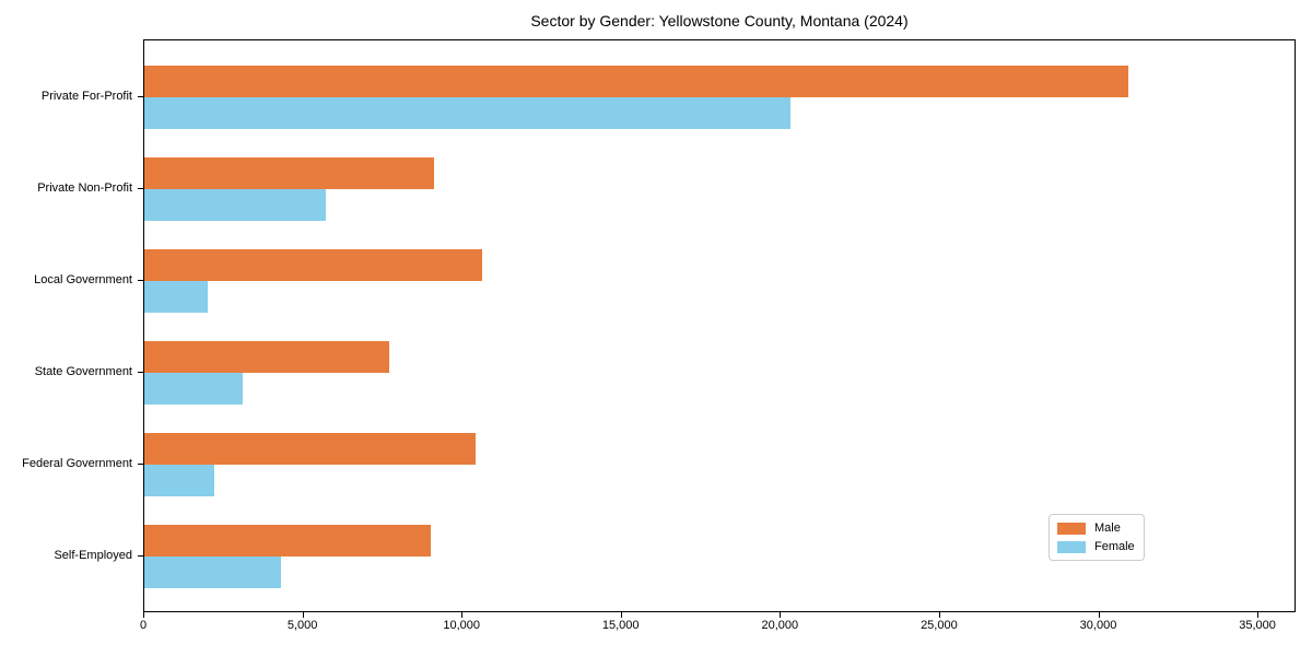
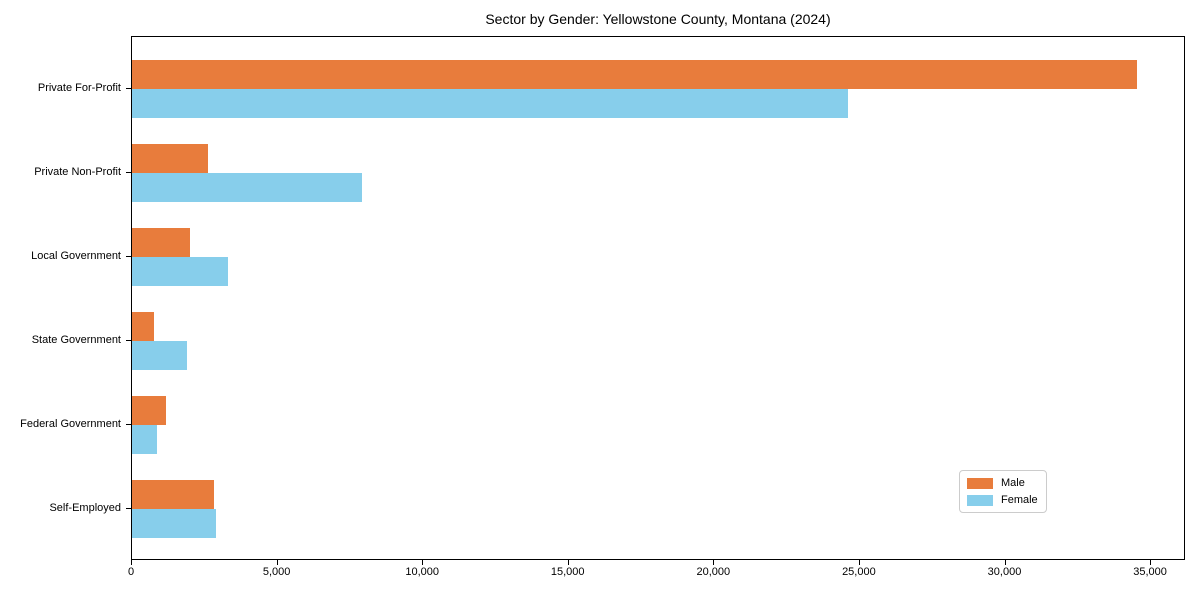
Male/Private For-Profit: 30900 -> 34500
Female/Private For-Profit: 20300 -> 24600
Male/Private Non-Profit: 9100 -> 2600
Female/Private Non-Profit: 5700 -> 7900
Male/Local Government: 10600 -> 2000
Female/Local Government: 2000 -> 3300
Male/State Government: 7700 -> 800
Female/State Government: 3100 -> 1900
Male/Federal Government: 10400 -> 1200
Female/Federal Government: 2200 -> 800
Male/Self-Employed: 9000 -> 2800
Female/Self-Employed: 4300 -> 2900
